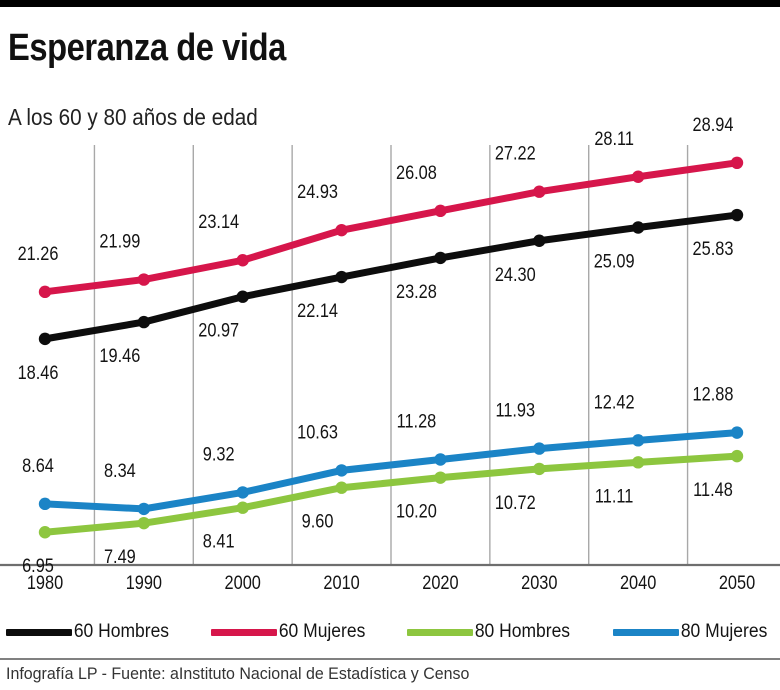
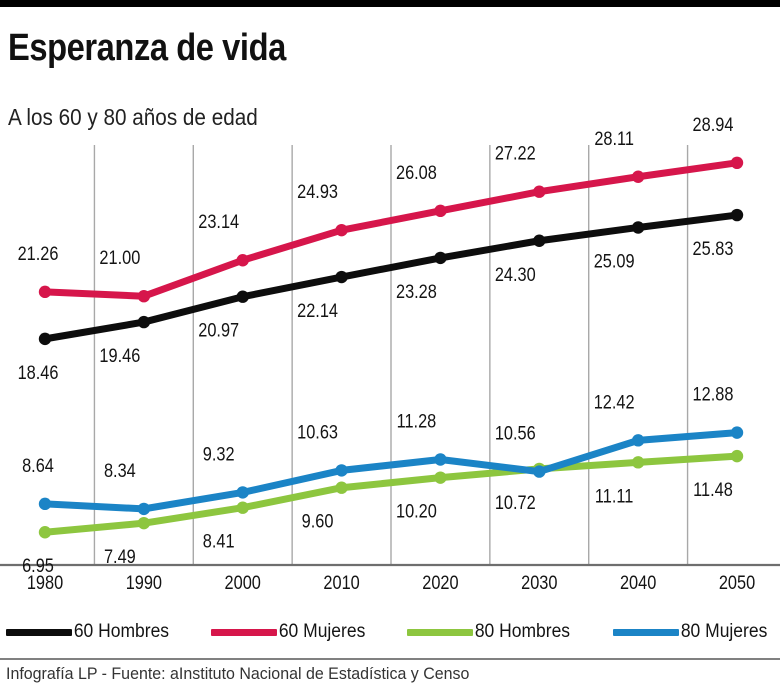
60 Mujeres/1990: 21.99 -> 21.00
80 Mujeres/2030: 11.93 -> 10.56
